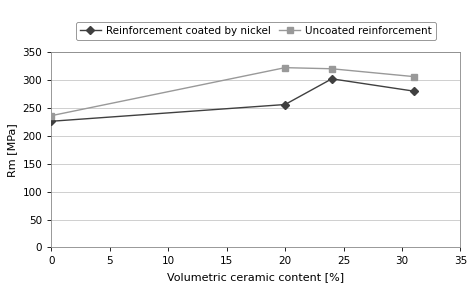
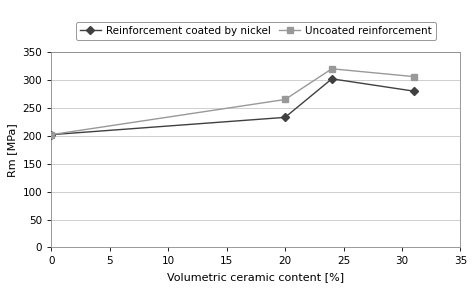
Reinforcement coated by nickel/0: 226 -> 202
Uncoated reinforcement/0: 236 -> 202
Reinforcement coated by nickel/20: 256 -> 233
Uncoated reinforcement/20: 322 -> 265
